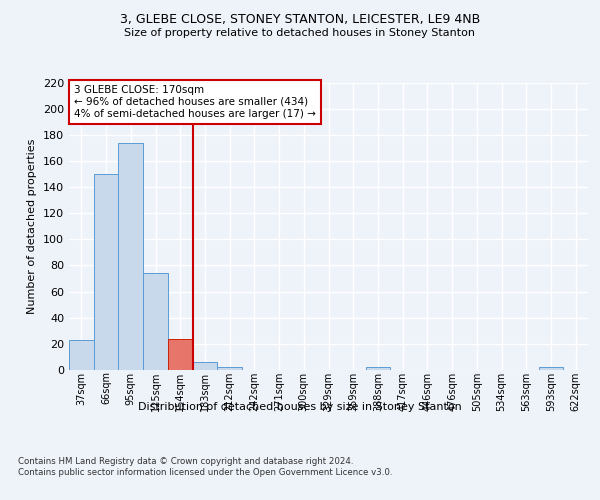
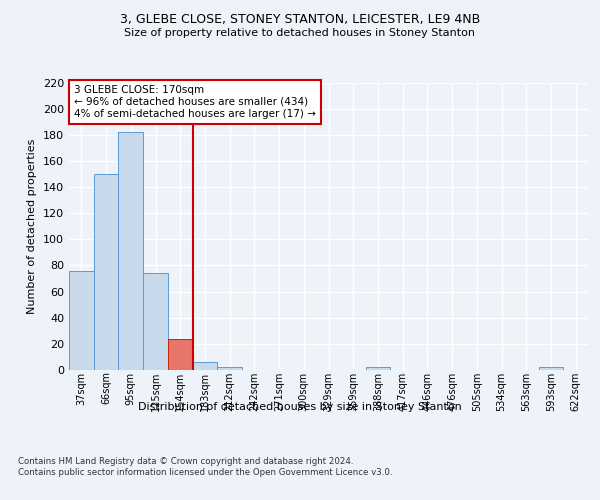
37sqm: 23 -> 76
95sqm: 174 -> 182
